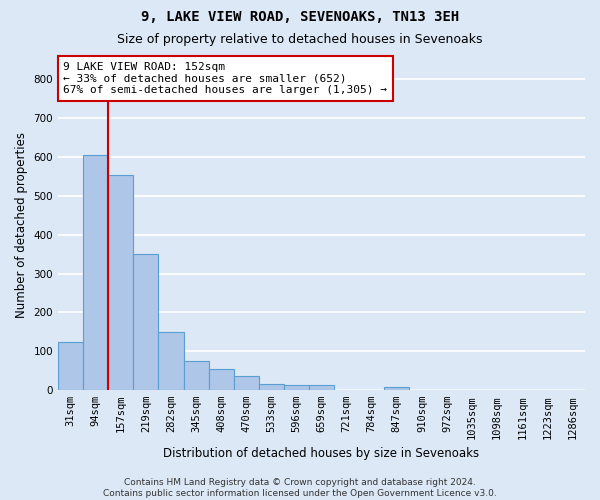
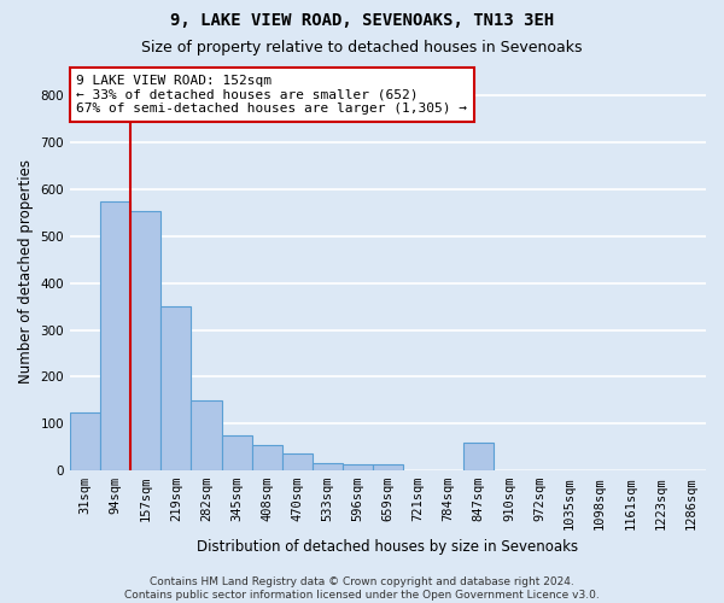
94sqm: 605 -> 575
847sqm: 8 -> 60
